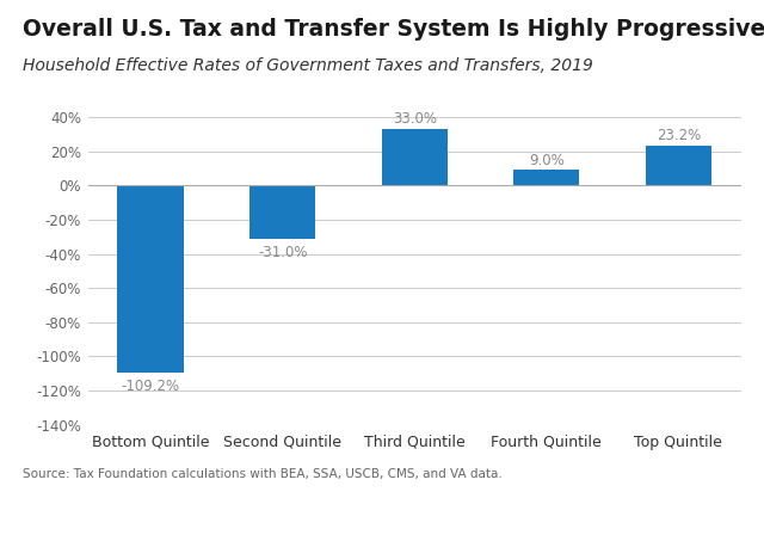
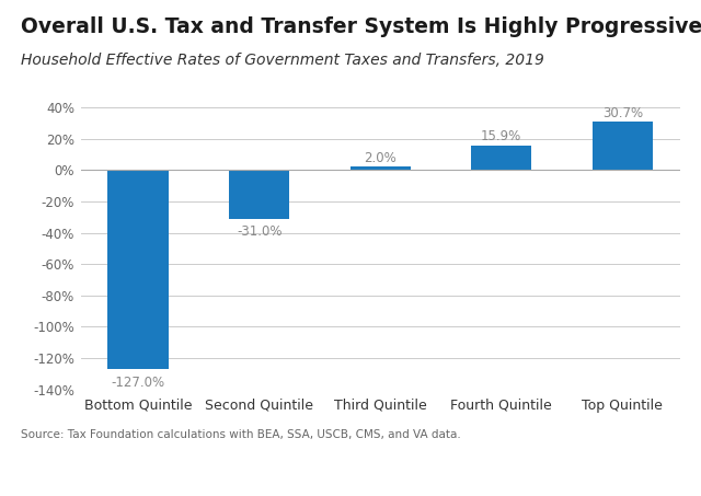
Bottom Quintile: -109.2% -> -127.0%
Third Quintile: 33.0% -> 2.0%
Fourth Quintile: 9.0% -> 15.9%
Top Quintile: 23.2% -> 30.7%
